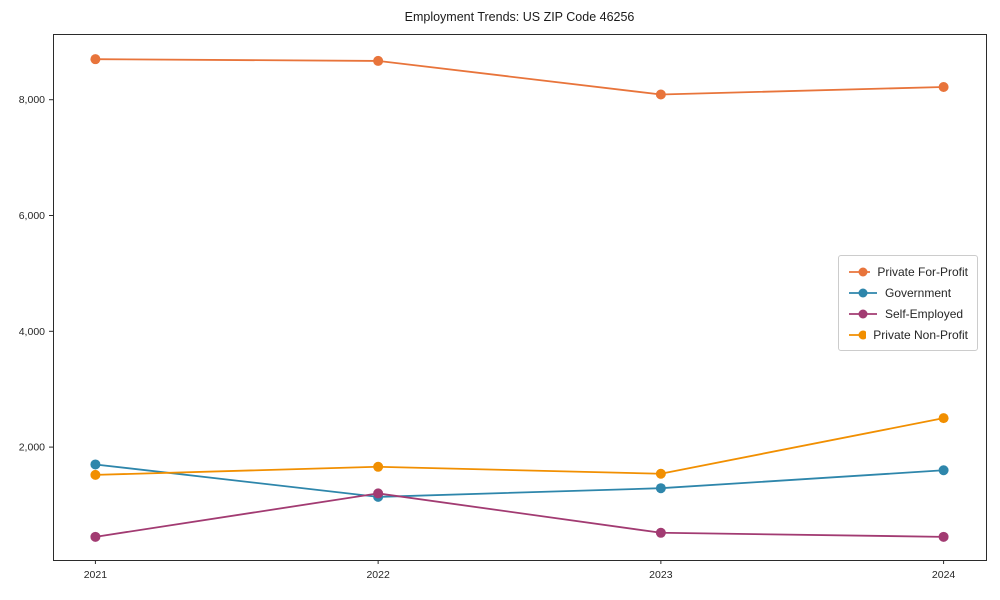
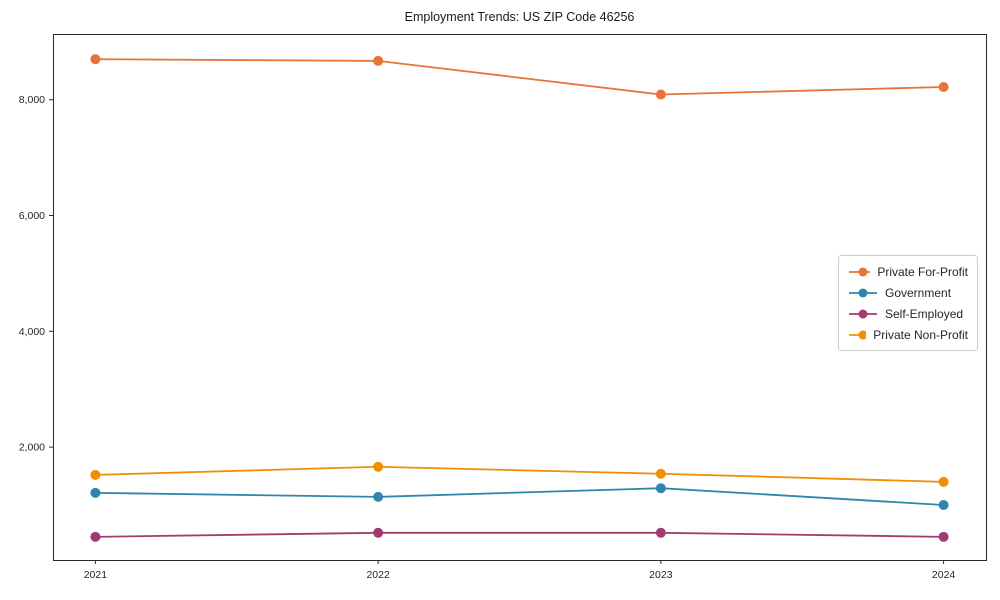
Government/2021: 1700 -> 1200
Self-Employed/2022: 1200 -> 500
Government/2024: 1600 -> 1000
Private Non-Profit/2024: 2500 -> 1400
